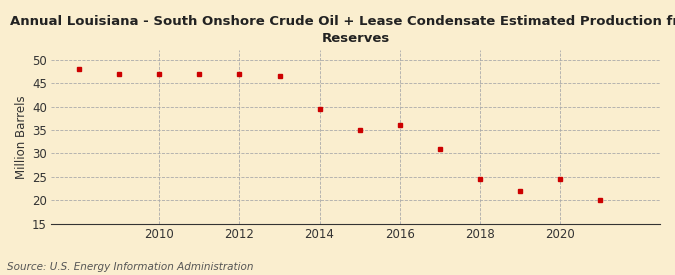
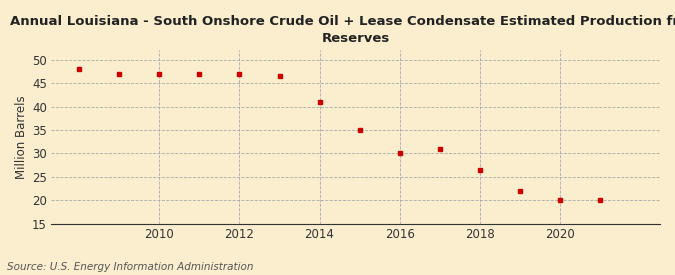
2014: 39.5 -> 41.0
2016: 36.0 -> 30.0
2018: 24.5 -> 26.5
2020: 24.5 -> 20.0
